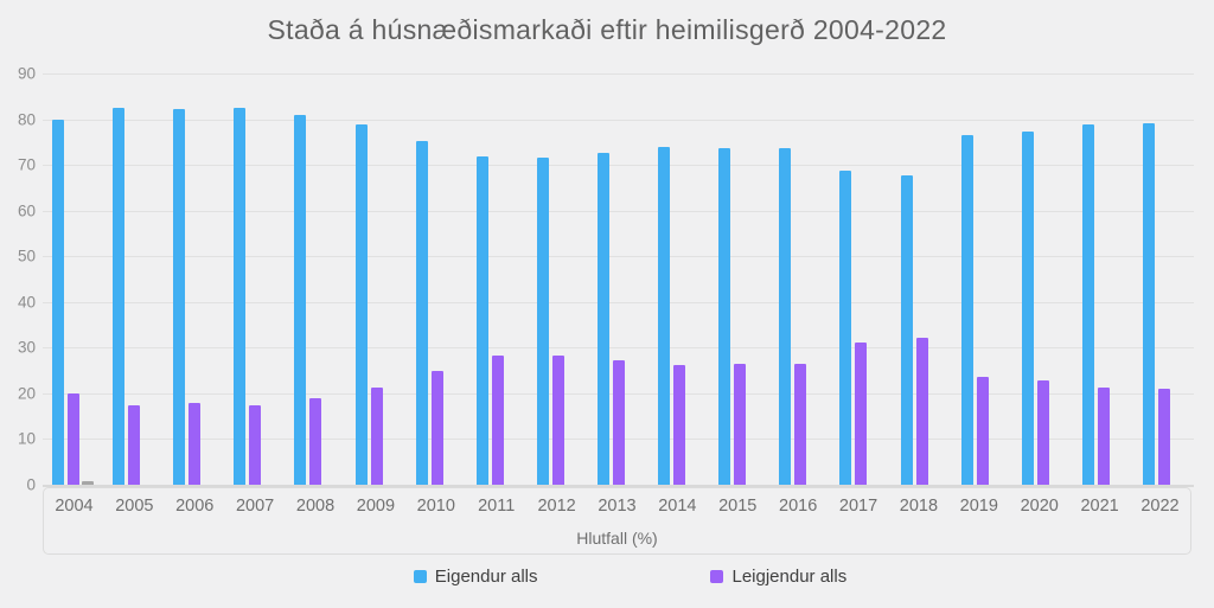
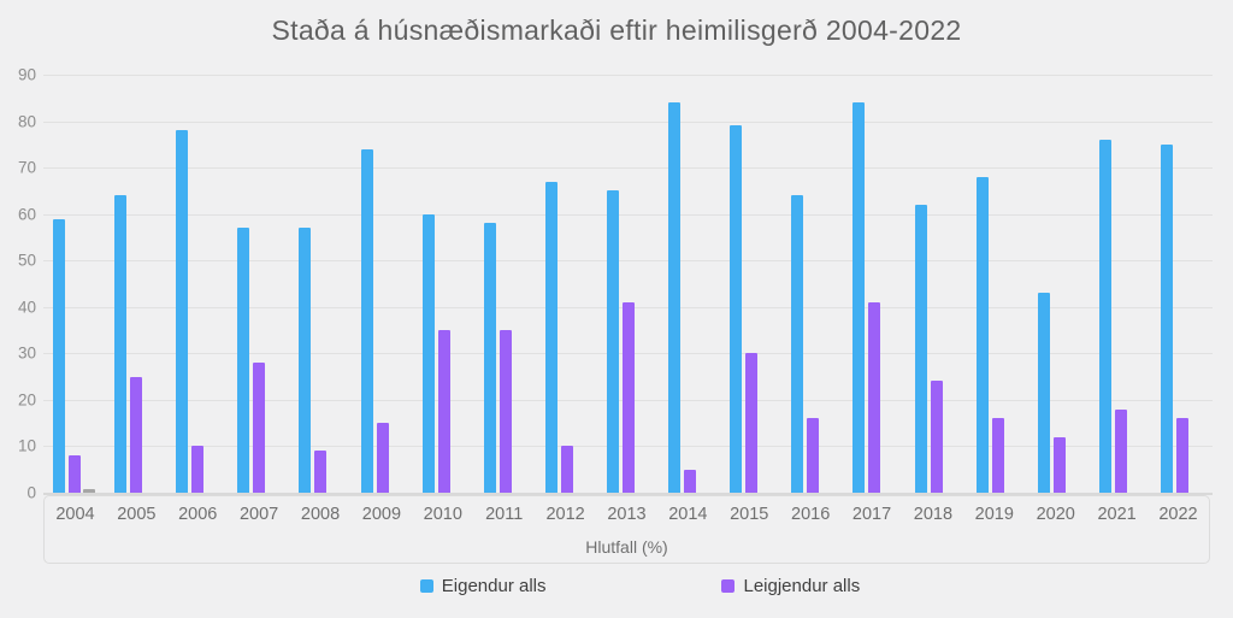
Eigendur alls/2004: 80 -> 59
Leigjendur alls/2004: 20 -> 8
Eigendur alls/2005: 82 -> 64
Leigjendur alls/2005: 18 -> 25
Eigendur alls/2006: 82 -> 78
Leigjendur alls/2006: 18 -> 10
Eigendur alls/2007: 83 -> 57
Leigjendur alls/2007: 17 -> 28
Eigendur alls/2008: 81 -> 57
Leigjendur alls/2008: 19 -> 9
Eigendur alls/2009: 79 -> 74
Leigjendur alls/2009: 21 -> 15
Eigendur alls/2010: 75 -> 60
Leigjendur alls/2010: 25 -> 35
Eigendur alls/2011: 72 -> 58
Leigjendur alls/2011: 28 -> 35
Eigendur alls/2012: 72 -> 67
Leigjendur alls/2012: 28 -> 10
Eigendur alls/2013: 73 -> 65
Leigjendur alls/2013: 27 -> 41
Eigendur alls/2014: 74 -> 84
Leigjendur alls/2014: 26 -> 5
Eigendur alls/2015: 74 -> 79
Leigjendur alls/2015: 26 -> 30
Eigendur alls/2016: 74 -> 64
Leigjendur alls/2016: 26 -> 16
Eigendur alls/2017: 69 -> 84
Leigjendur alls/2017: 31 -> 41
Eigendur alls/2018: 68 -> 62
Leigjendur alls/2018: 32 -> 24
Eigendur alls/2019: 76 -> 68
Leigjendur alls/2019: 24 -> 16
Eigendur alls/2020: 77 -> 43
Leigjendur alls/2020: 23 -> 12
Eigendur alls/2021: 79 -> 76
Leigjendur alls/2021: 21 -> 18
Eigendur alls/2022: 79 -> 75
Leigjendur alls/2022: 21 -> 16
